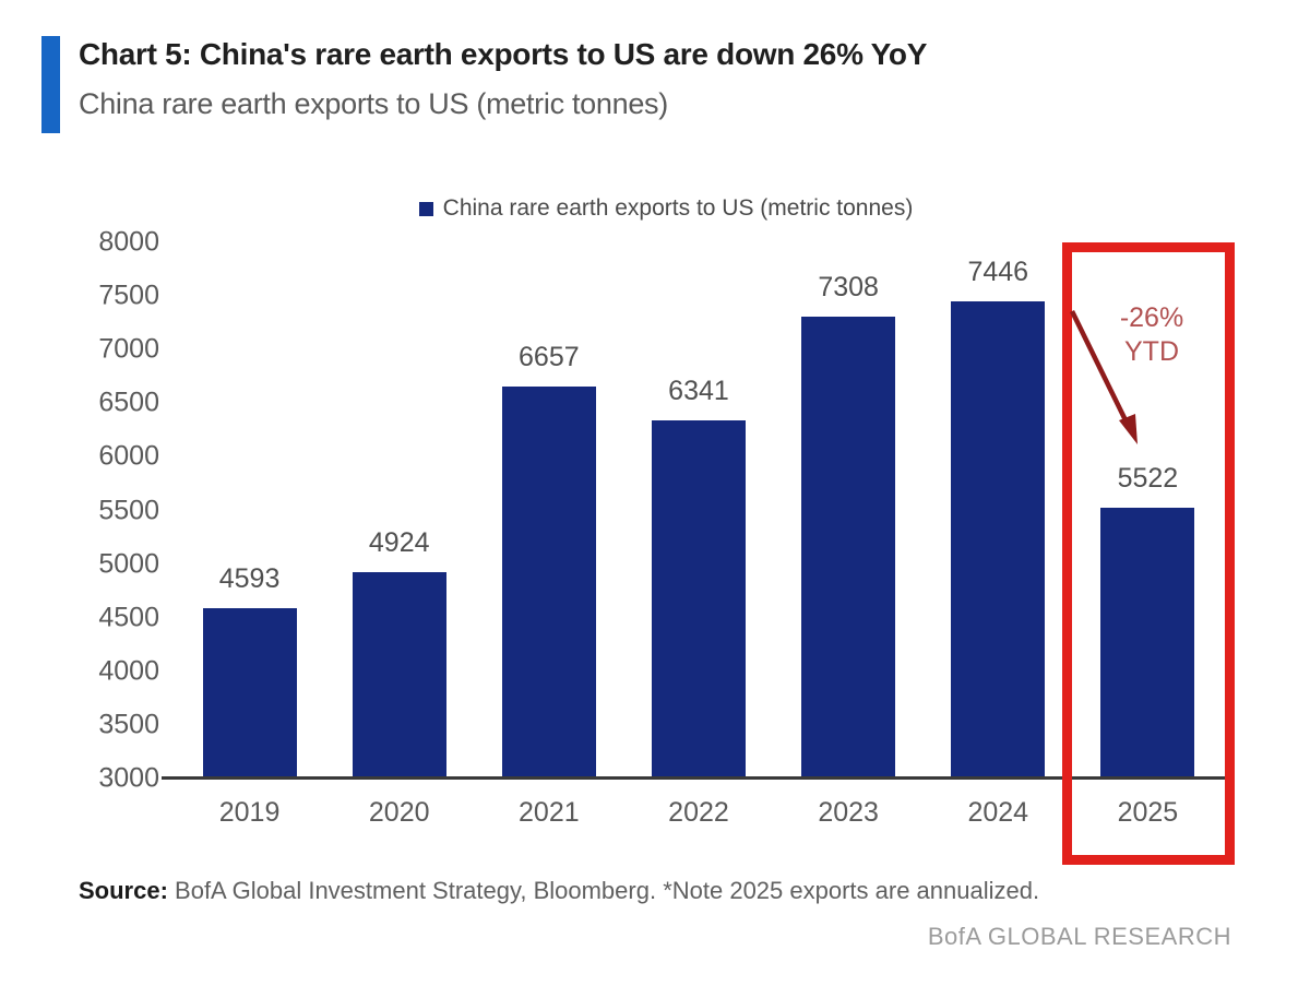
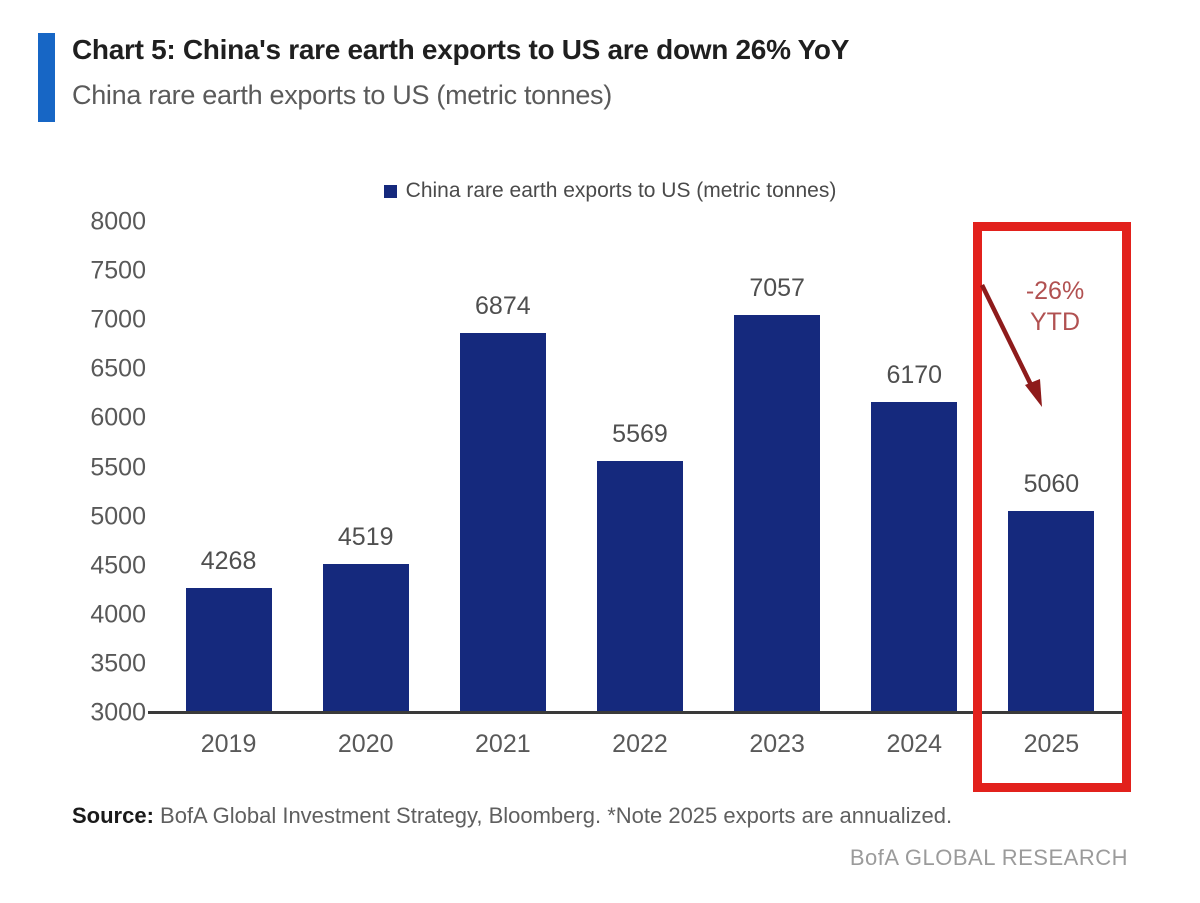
2019: 4593 -> 4268
2020: 4924 -> 4519
2021: 6657 -> 6874
2022: 6341 -> 5569
2023: 7308 -> 7057
2024: 7446 -> 6170
2025: 5522 -> 5060
